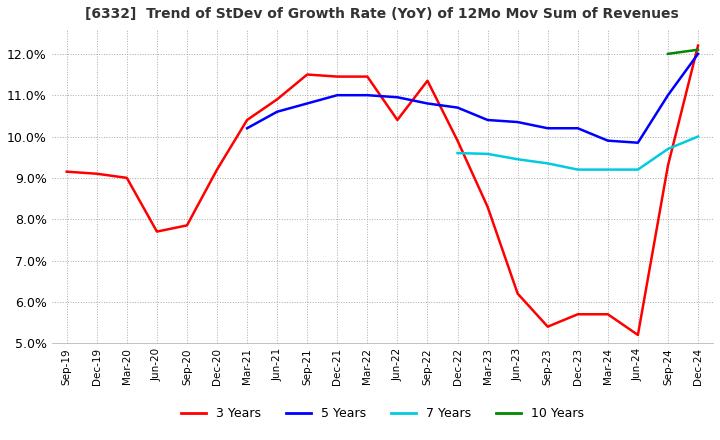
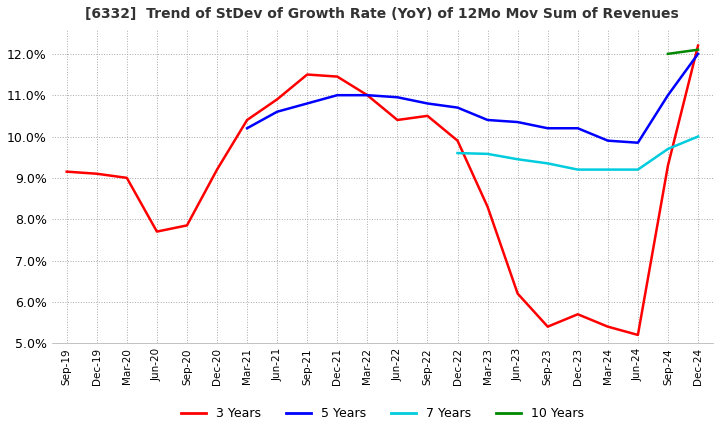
3 Years/Mar-22: 11.45% -> 11.00%
3 Years/Sep-22: 11.35% -> 10.50%
3 Years/Mar-24: 5.70% -> 5.40%
